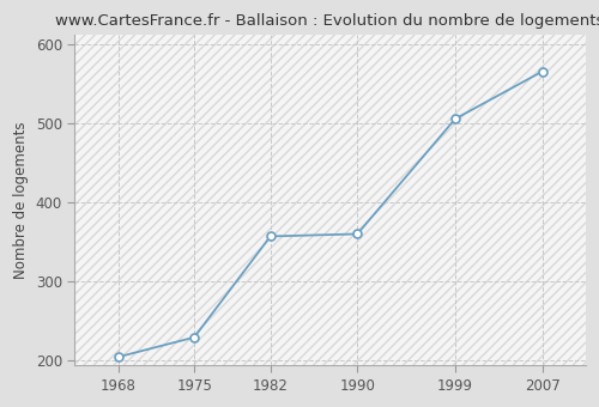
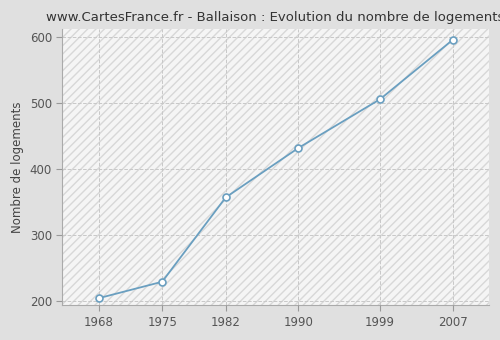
1990: 360 -> 432
2007: 566 -> 596
